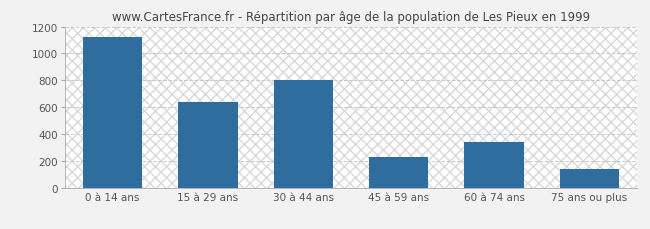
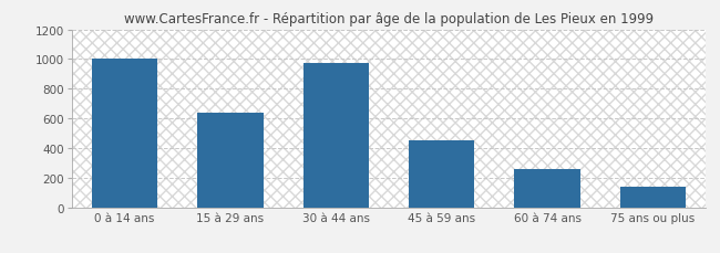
0 à 14 ans: 1120 -> 1000
30 à 44 ans: 800 -> 980
45 à 59 ans: 230 -> 460
60 à 74 ans: 340 -> 260
